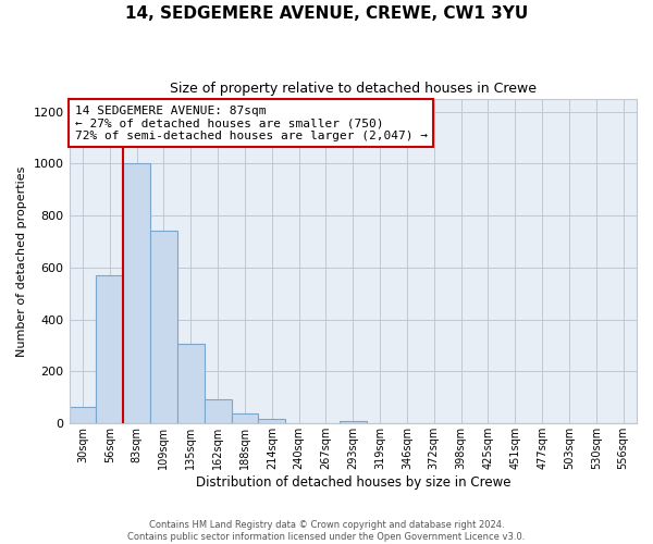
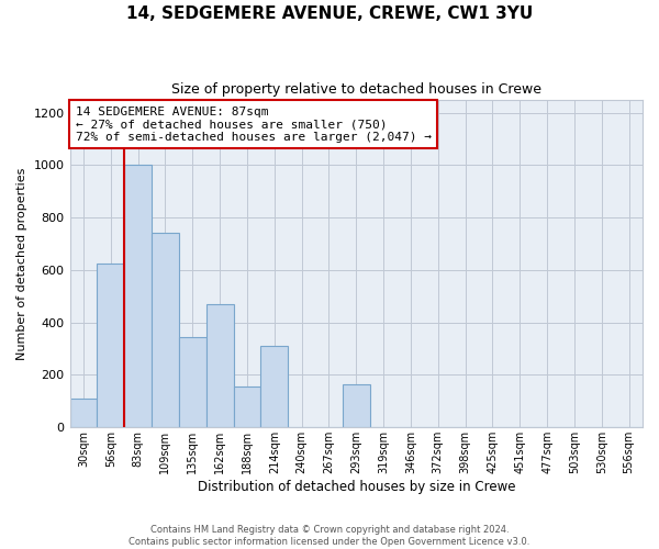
30sqm: 65 -> 110
56sqm: 570 -> 625
135sqm: 305 -> 345
162sqm: 95 -> 470
188sqm: 40 -> 155
214sqm: 20 -> 310
293sqm: 10 -> 165
